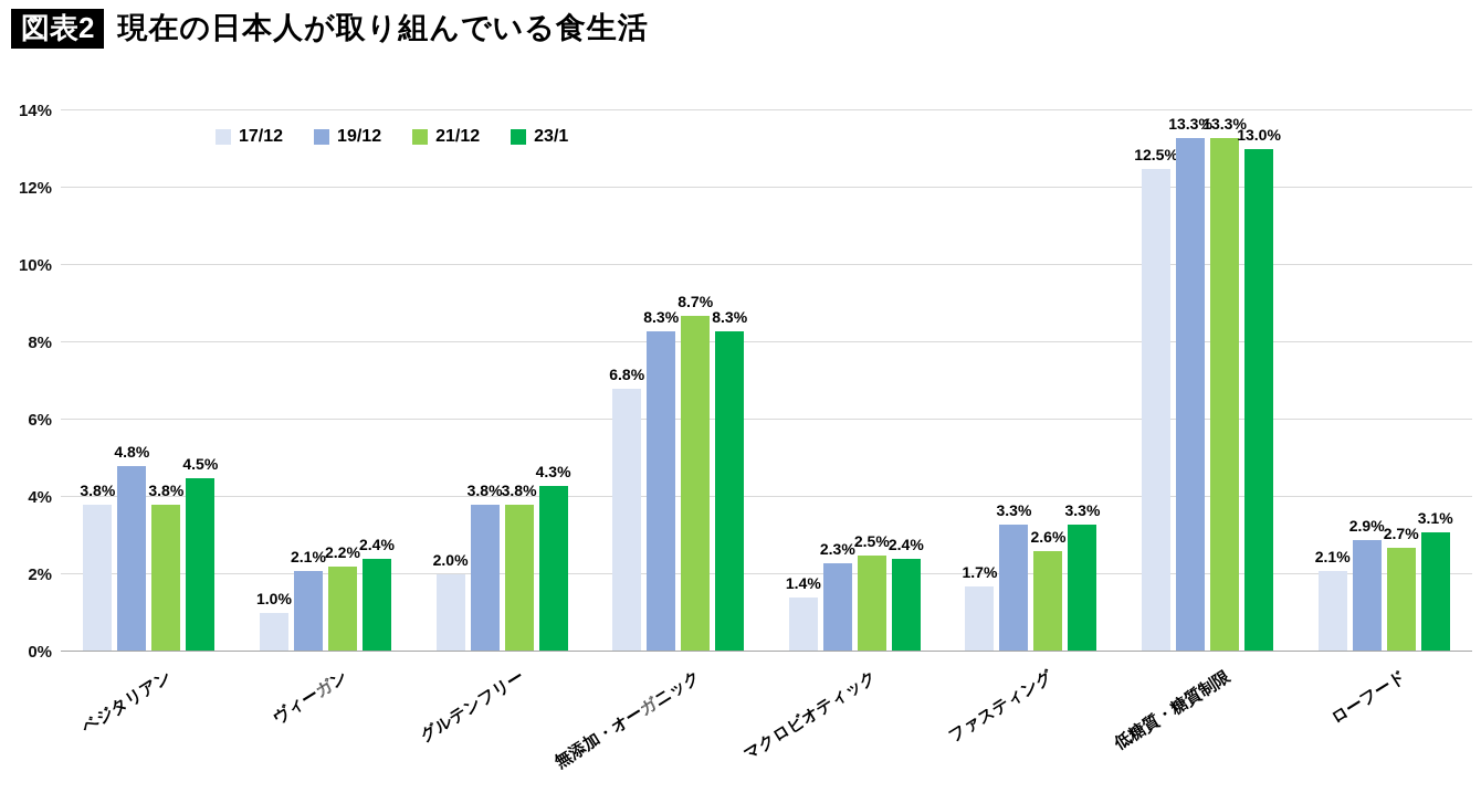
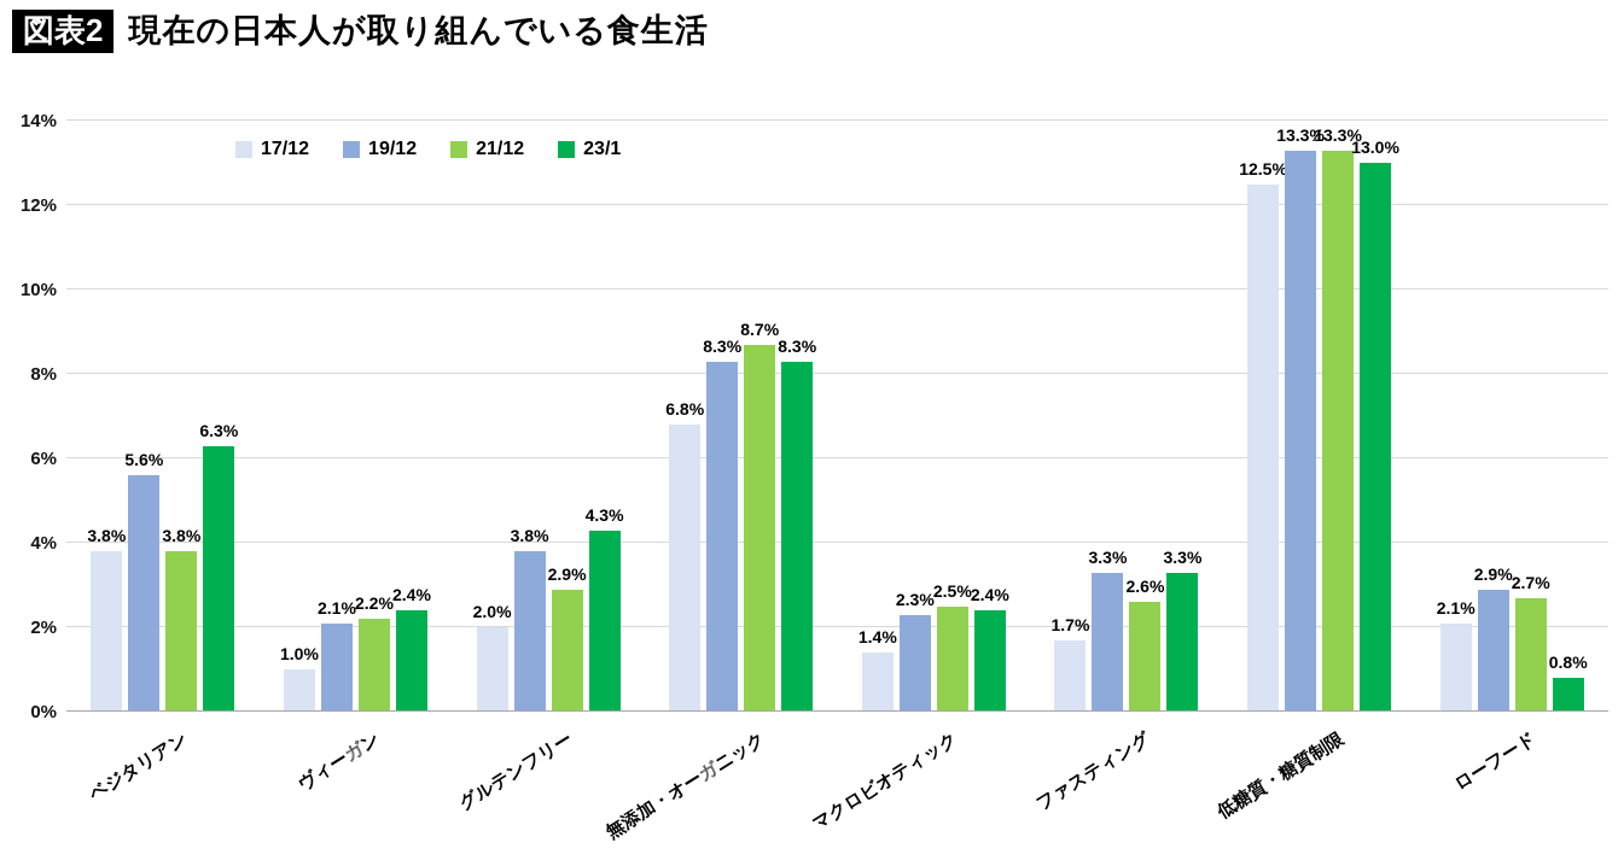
19/12/ベジタリアン: 4.8% -> 5.6%
23/1/ベジタリアン: 4.5% -> 6.3%
21/12/グルテンフリー: 3.8% -> 2.9%
23/1/ローフード: 3.1% -> 0.8%
